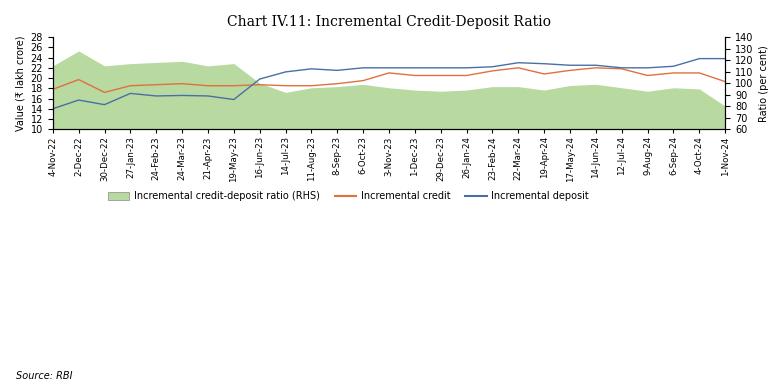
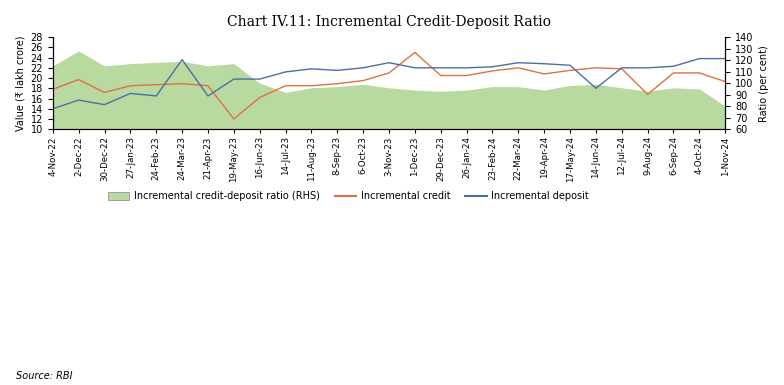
Incremental deposit/24-Mar-23: 16.6 -> 23.6
Incremental credit/19-May-23: 18.5 -> 12.0
Incremental deposit/19-May-23: 15.8 -> 19.8
Incremental credit/16-Jun-23: 18.7 -> 16.2
Incremental deposit/3-Nov-23: 22.0 -> 23.0
Incremental credit/1-Dec-23: 20.5 -> 25.0
Incremental deposit/14-Jun-24: 22.5 -> 18.0
Incremental credit/9-Aug-24: 20.5 -> 16.8
